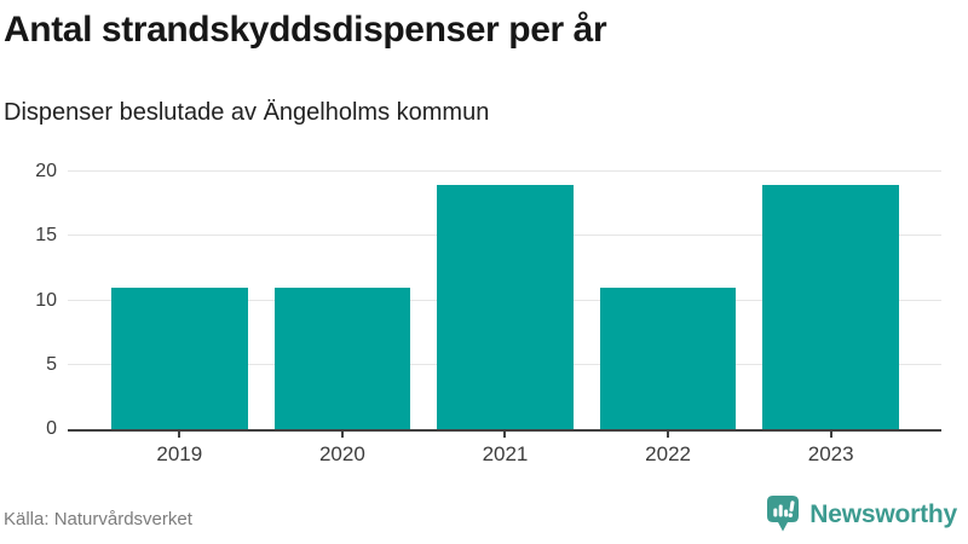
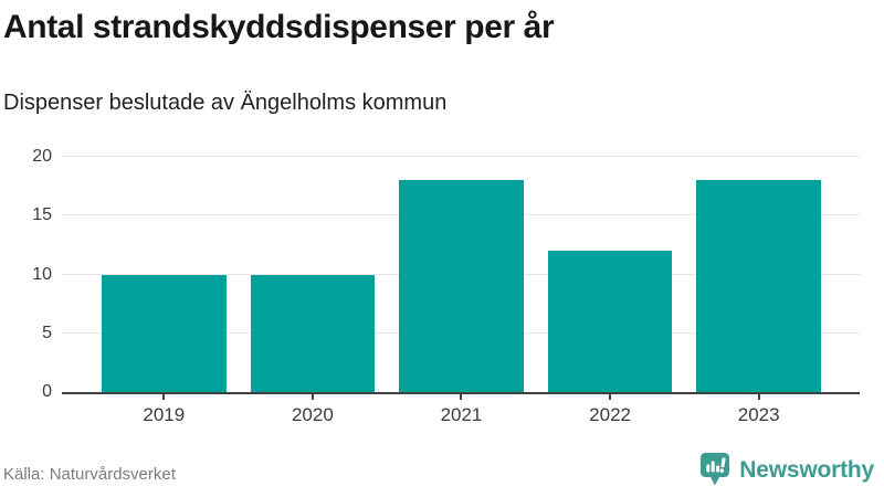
2019: 11 -> 10
2020: 11 -> 10
2021: 19 -> 18
2022: 11 -> 12
2023: 19 -> 18
